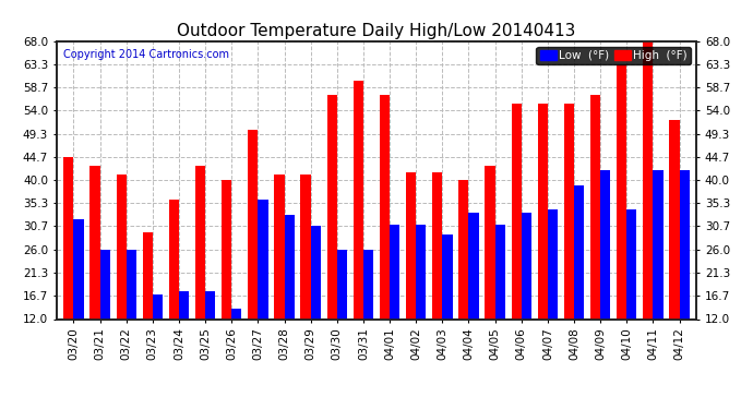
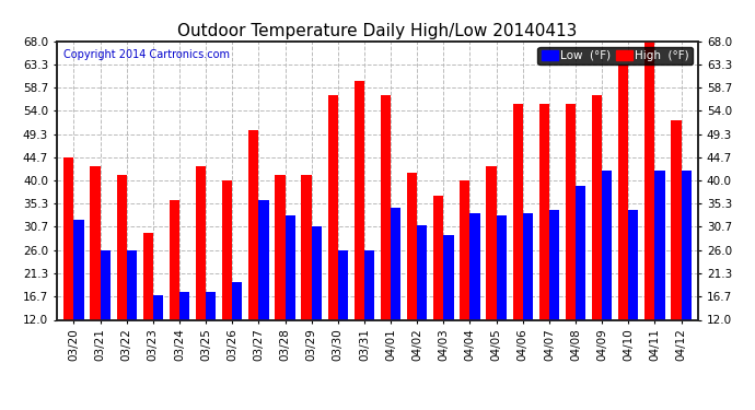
Low (°F)/03/26: 14.0 -> 19.5
Low (°F)/04/01: 31.0 -> 34.5
High (°F)/04/03: 41.5 -> 37.0
Low (°F)/04/05: 31.0 -> 33.0
